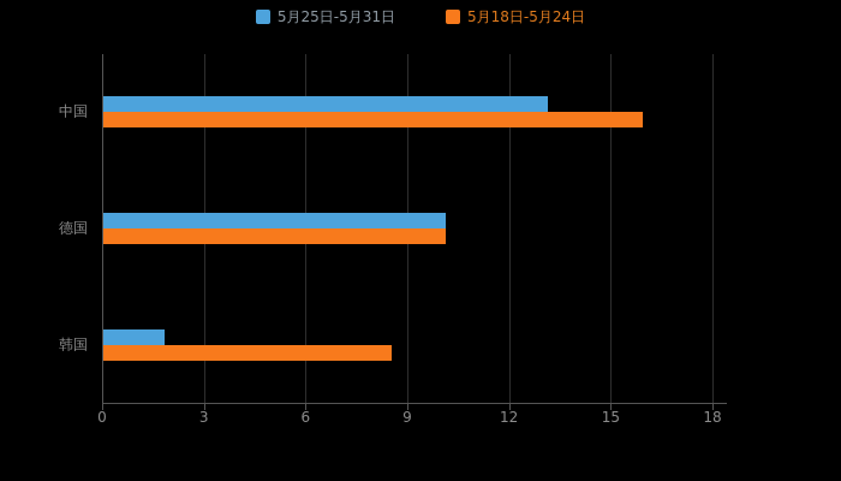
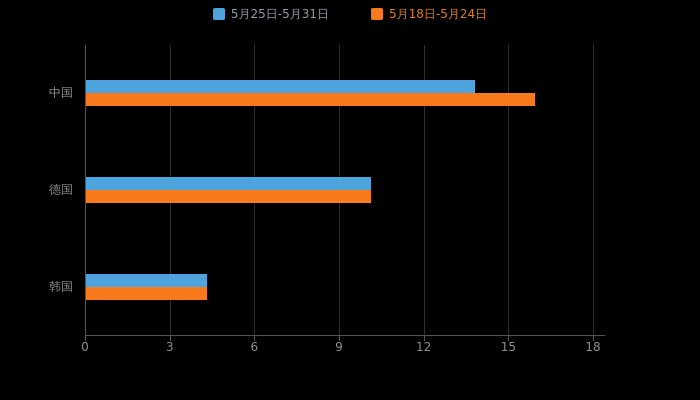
5月25日-5月31日/中国: 13.1 -> 13.8
5月25日-5月31日/韩国: 1.8 -> 4.3
5月18日-5月24日/韩国: 8.5 -> 4.3
